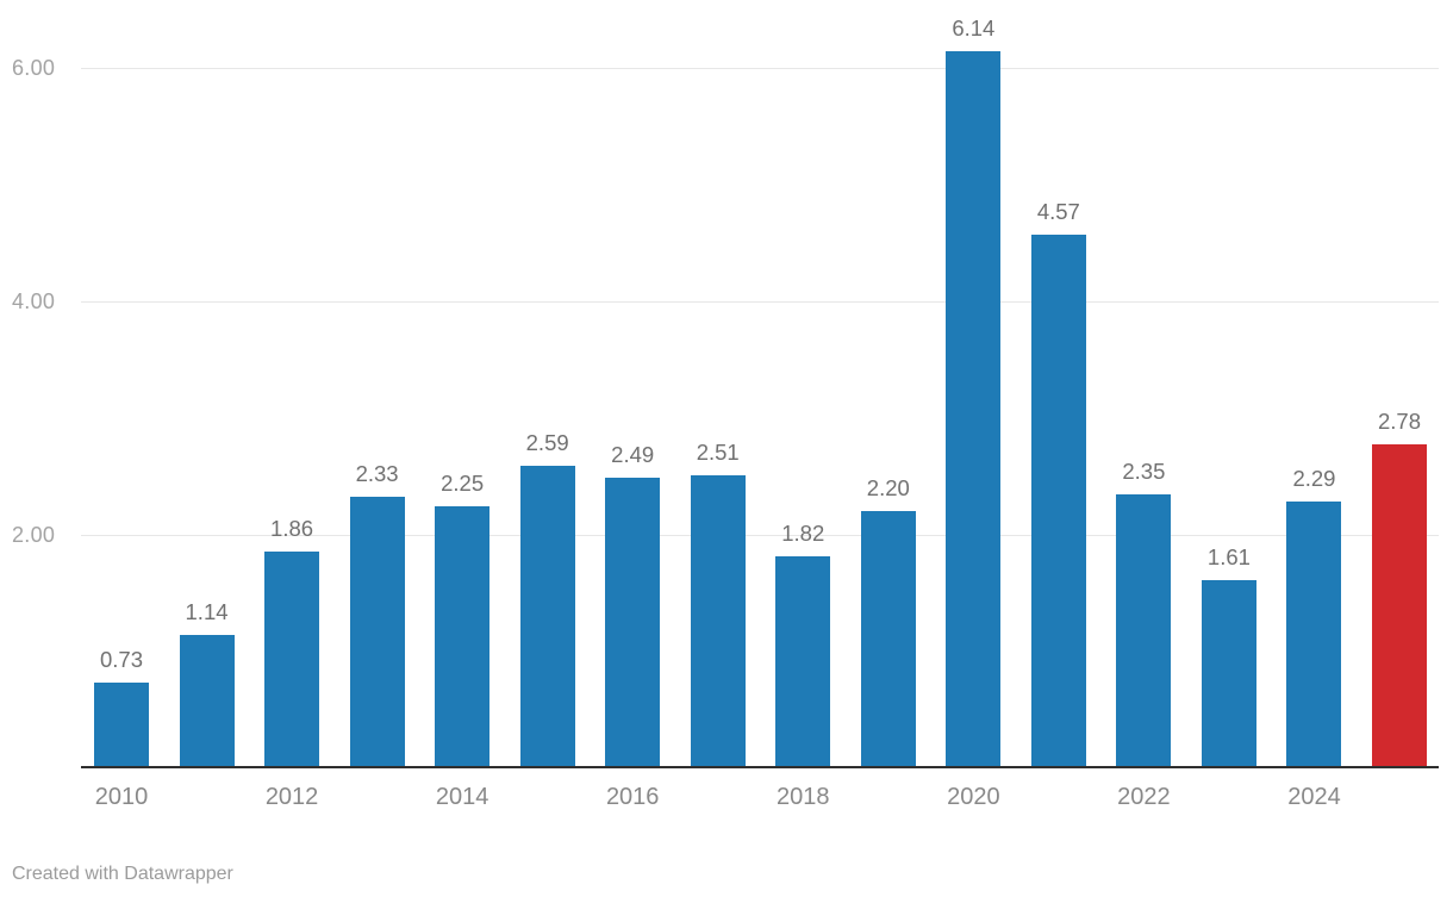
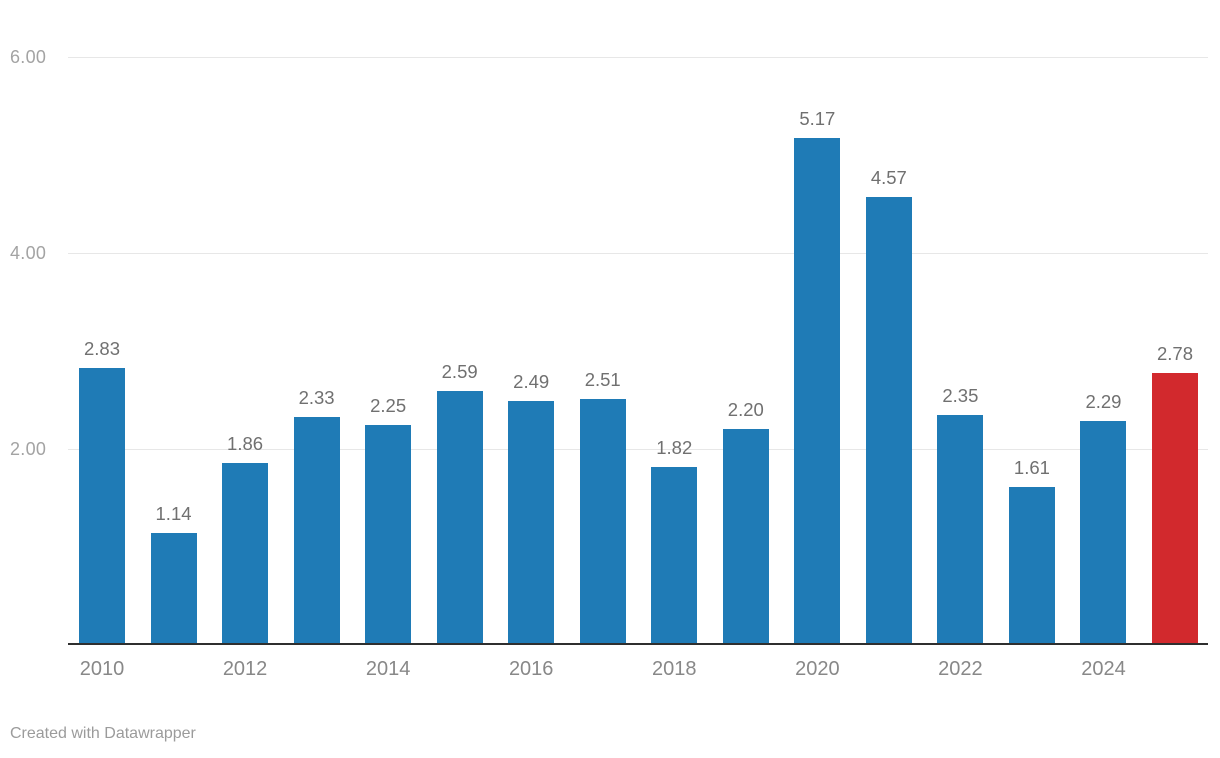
2010: 0.73 -> 2.83
2020: 6.14 -> 5.17
